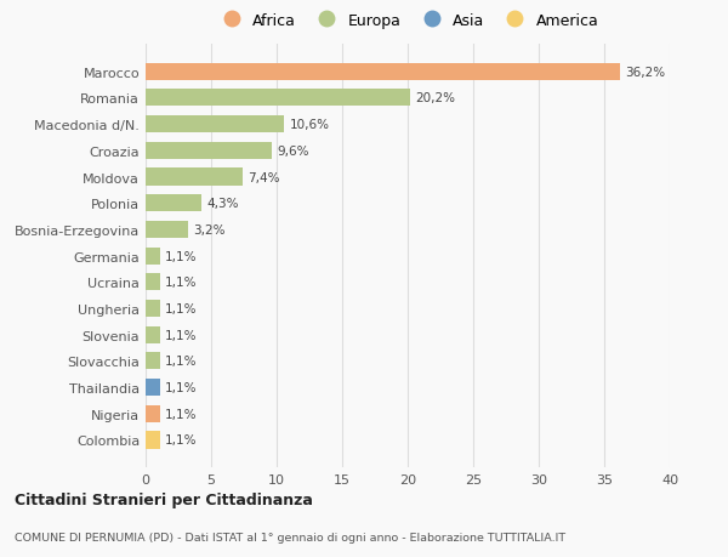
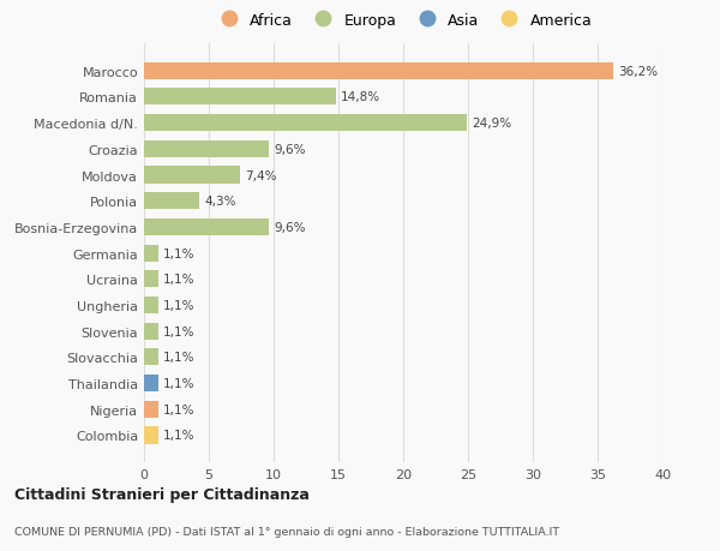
Romania: 20,2% -> 14,8%
Macedonia d/N.: 10,6% -> 24,9%
Bosnia-Erzegovina: 3,2% -> 9,6%
